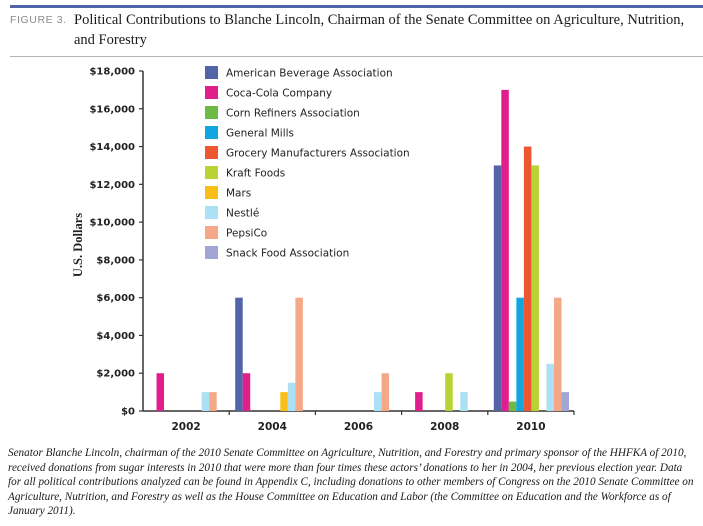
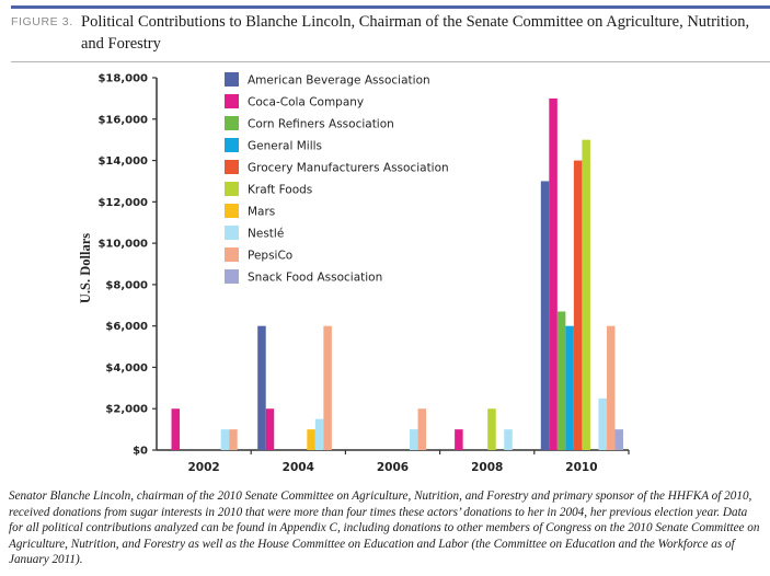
Corn Refiners Association/2010: $500 -> $6700
Kraft Foods/2010: $13000 -> $15000
